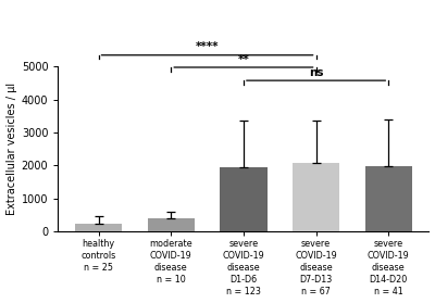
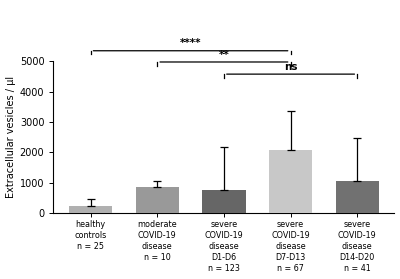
moderate COVID-19 disease n = 10: 390 -> 850
severe COVID-19 disease D1-D6 n = 123: 1950 -> 750
severe COVID-19 disease D14-D20 n = 41: 1970 -> 1050
